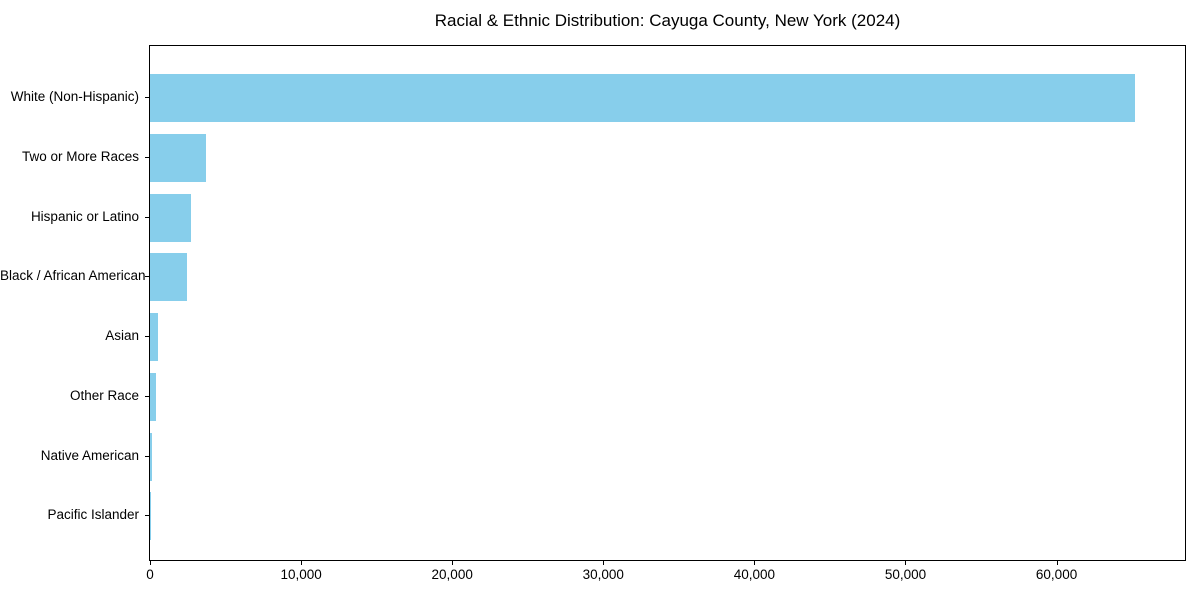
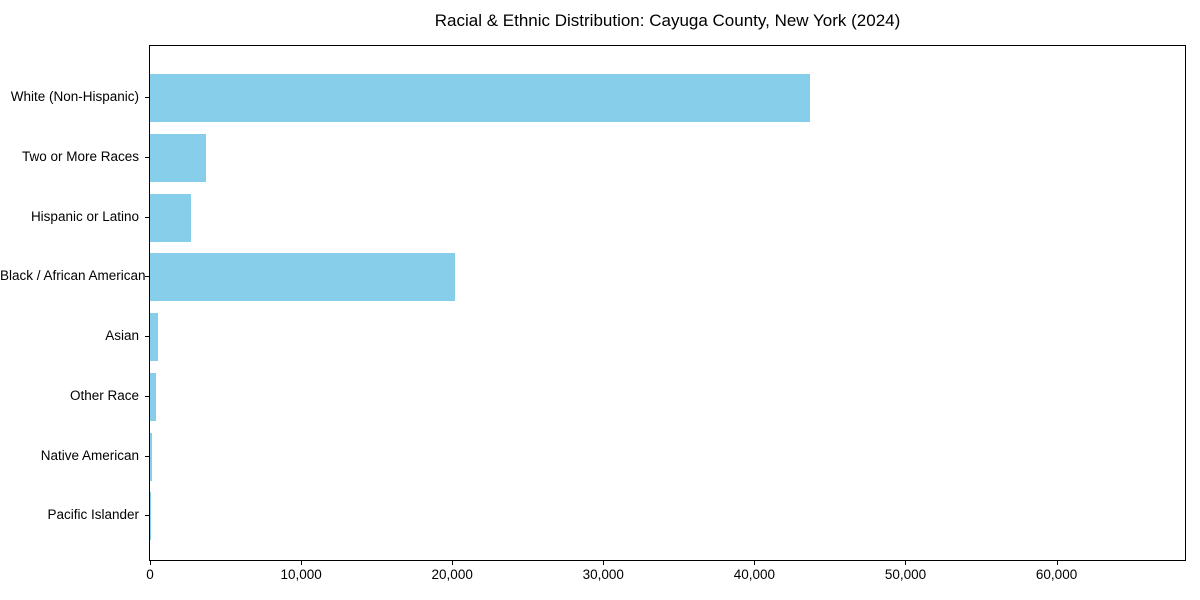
White (Non-Hispanic): 65200 -> 43700
Black / African American: 2400 -> 20200
